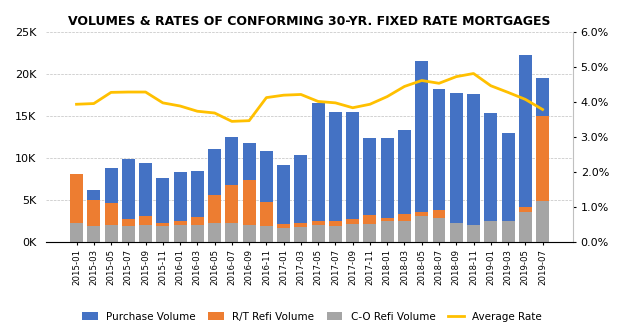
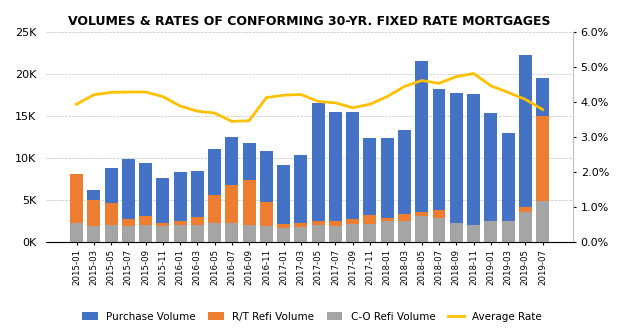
Average Rate/2015-03: 3.95% -> 4.20%
Average Rate/2015-11: 3.97% -> 4.15%
